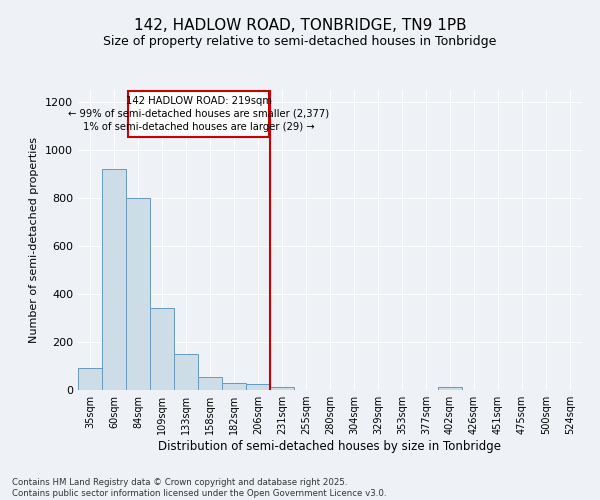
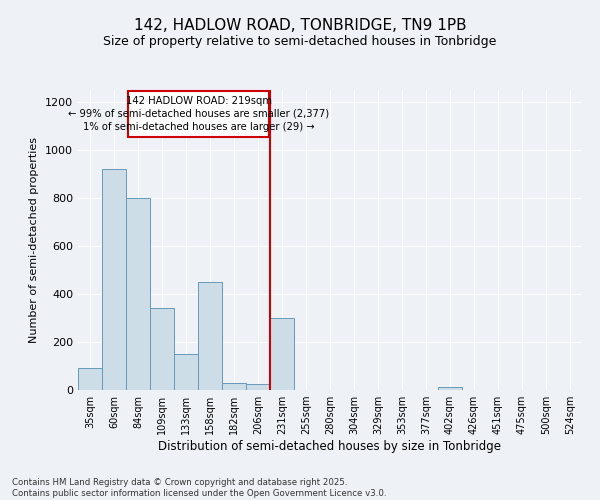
158sqm: 55 -> 450
231sqm: 12 -> 300
